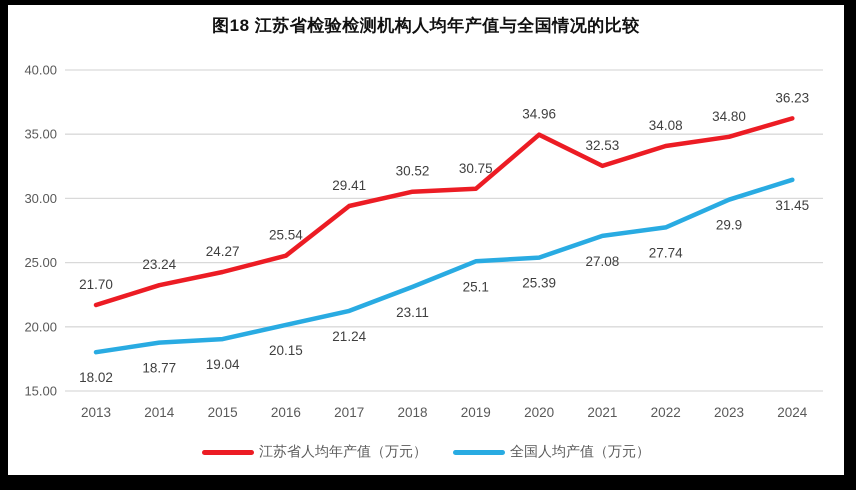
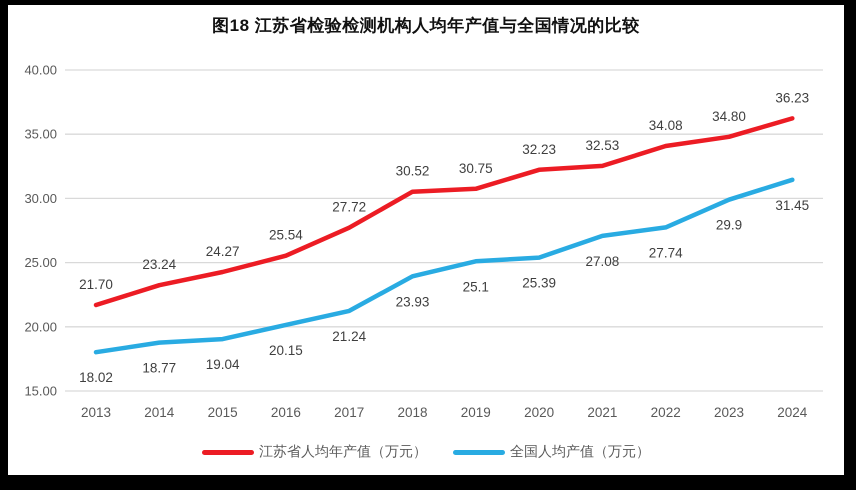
江苏省人均年产值（万元）/2017: 29.41 -> 27.72
全国人均产值（万元）/2018: 23.11 -> 23.93
江苏省人均年产值（万元）/2020: 34.96 -> 32.23
